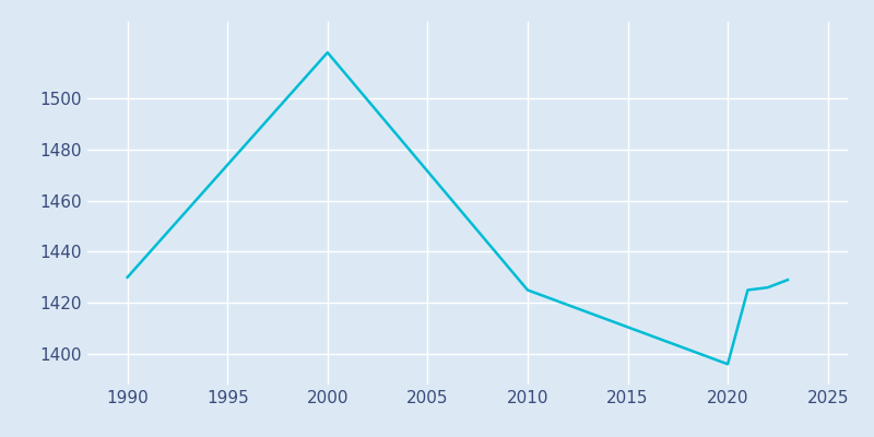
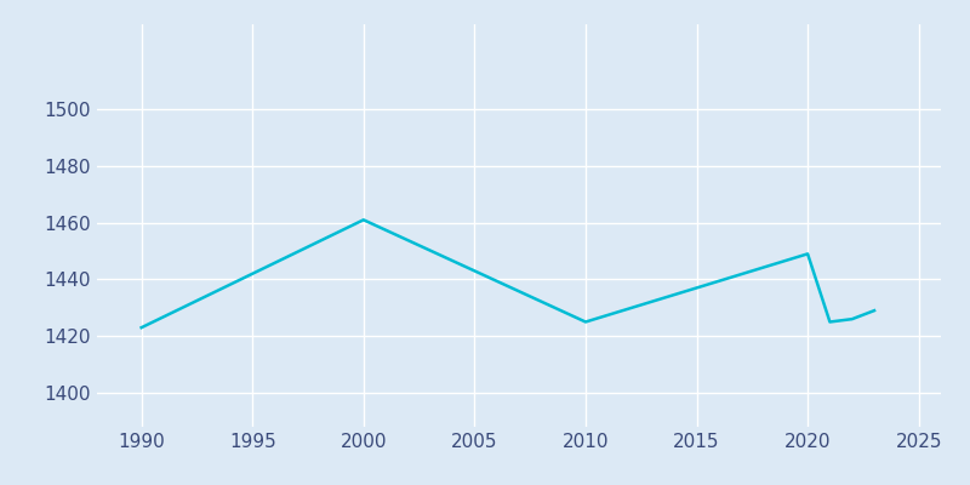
1990: 1430 -> 1423
2000: 1518 -> 1461
2020: 1396 -> 1449
